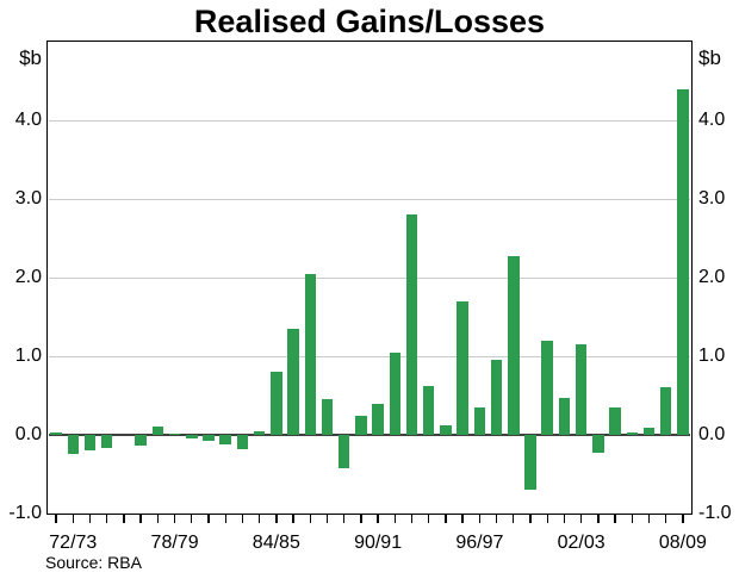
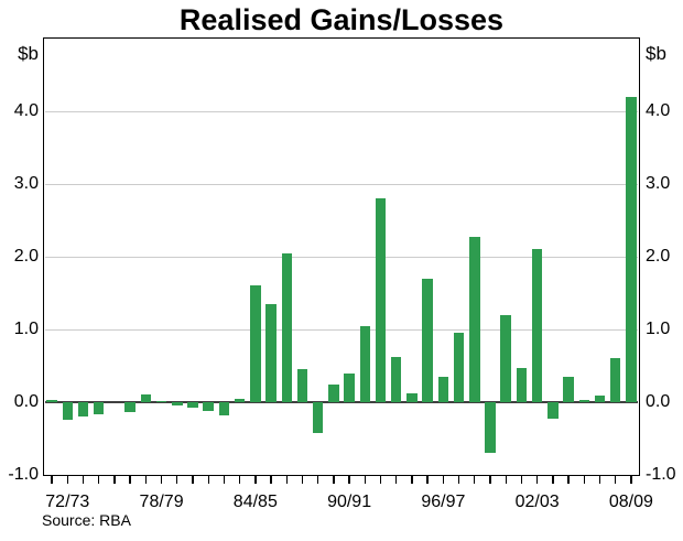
84/85: 0.8 -> 1.6
02/03: 1.1 -> 2.1
08/09: 4.4 -> 4.2
